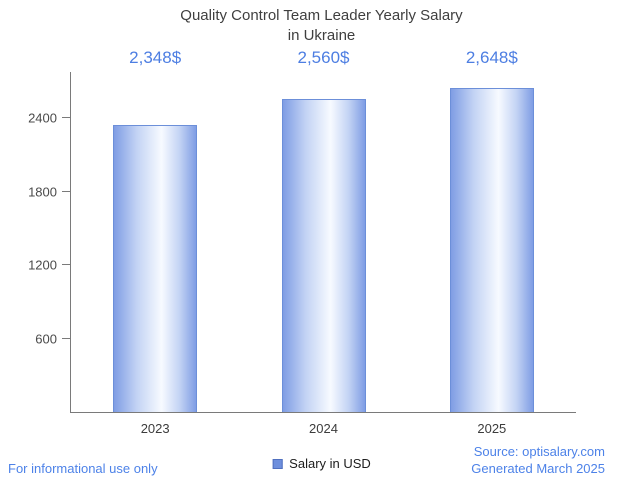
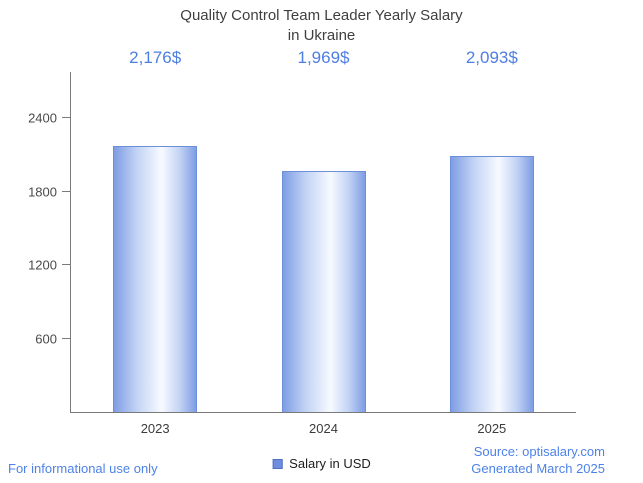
2023: 2,348 -> 2,176
2024: 2,560 -> 1,969
2025: 2,648 -> 2,093
